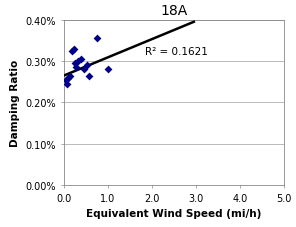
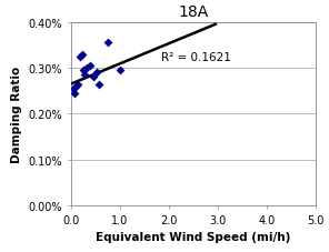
1.0: 0.280% -> 0.295%
